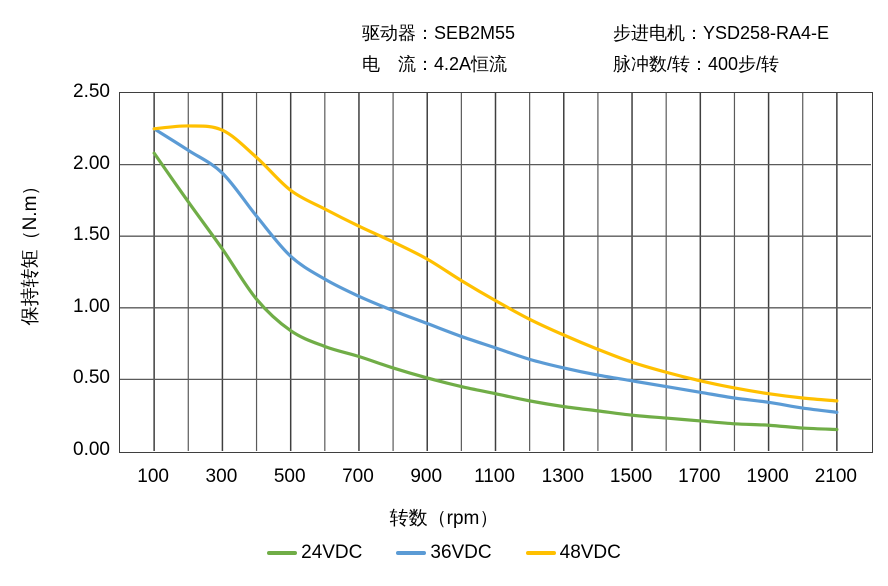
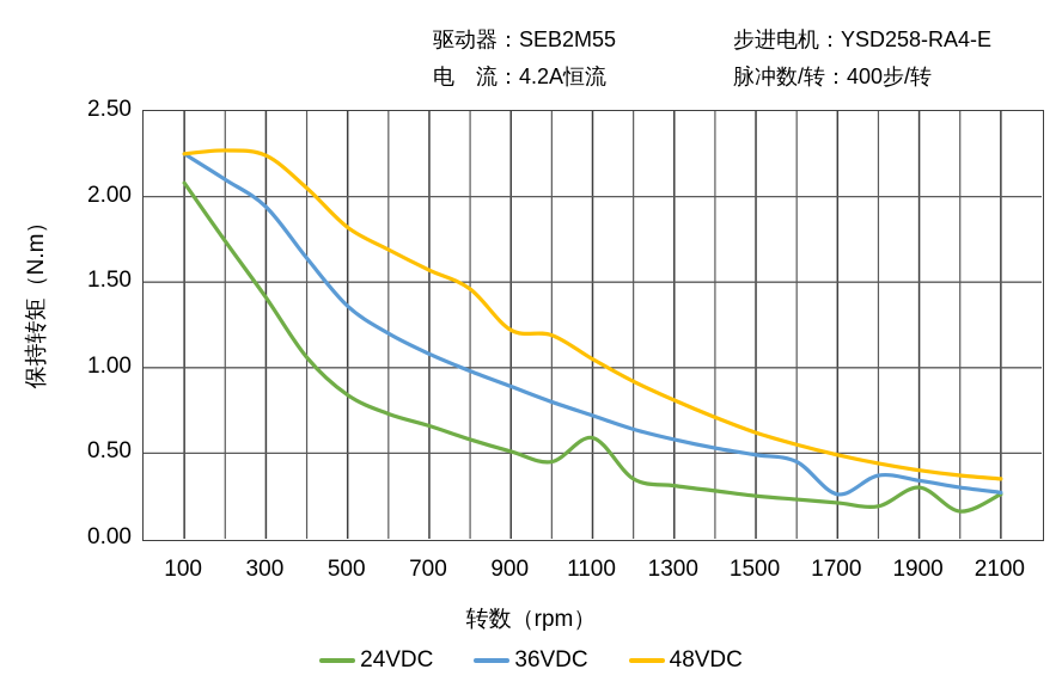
48VDC/900: 1.34 -> 1.22
24VDC/1100: 0.40 -> 0.59
36VDC/1700: 0.41 -> 0.26
24VDC/1900: 0.18 -> 0.30
24VDC/2100: 0.15 -> 0.26
